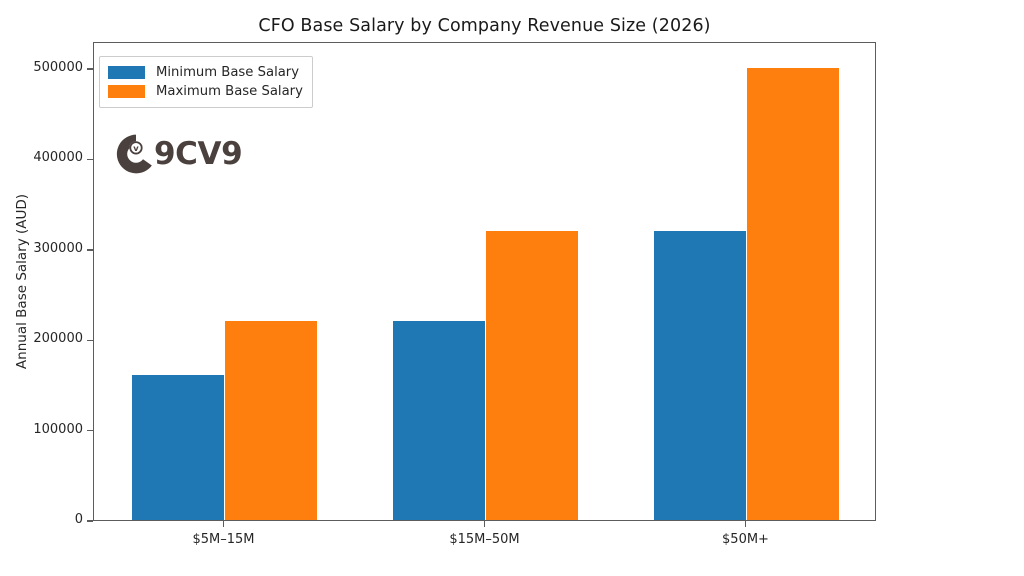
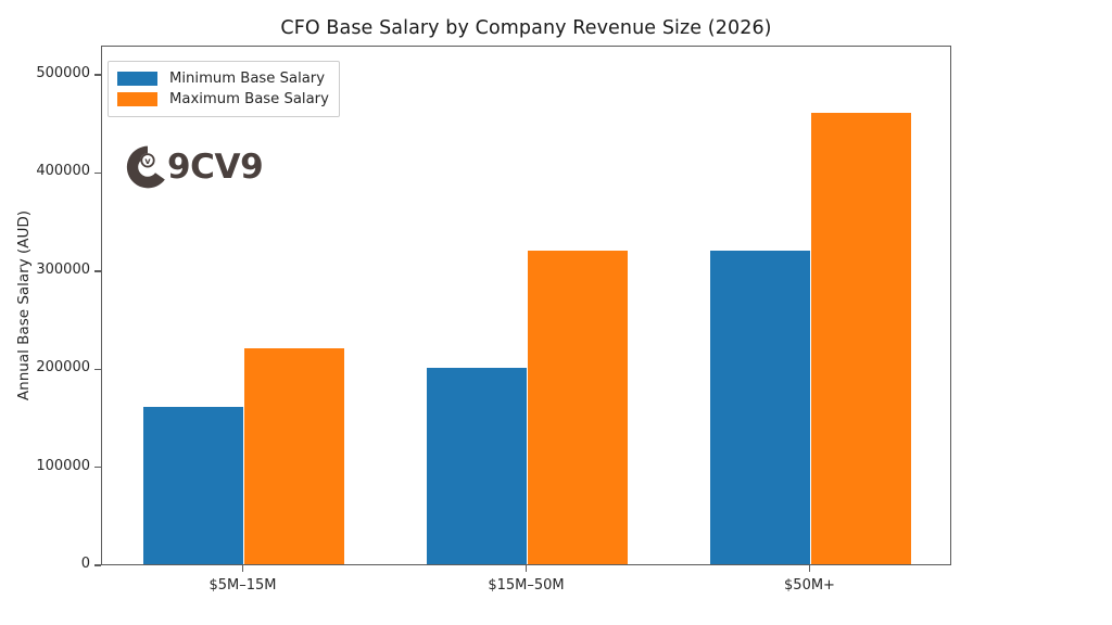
Minimum Base Salary/$15M–50M: 220000 -> 200000
Maximum Base Salary/$50M+: 500000 -> 460000
